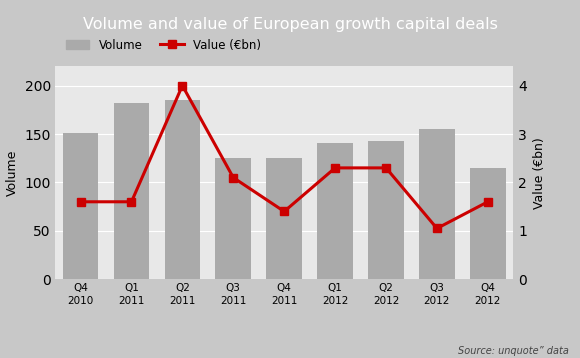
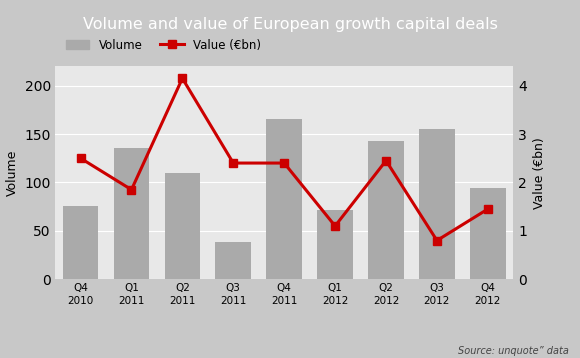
Volume/Q4 2010: 151 -> 76
Value (€bn)/Q4 2010: 1.60 -> 2.50
Volume/Q1 2011: 182 -> 136
Value (€bn)/Q1 2011: 1.60 -> 1.85
Volume/Q2 2011: 185 -> 110
Value (€bn)/Q2 2011: 4.00 -> 4.15
Volume/Q3 2011: 125 -> 38
Value (€bn)/Q3 2011: 2.10 -> 2.40
Volume/Q4 2011: 125 -> 166
Value (€bn)/Q4 2011: 1.40 -> 2.40
Volume/Q1 2012: 141 -> 72
Value (€bn)/Q1 2012: 2.30 -> 1.10
Value (€bn)/Q2 2012: 2.30 -> 2.45
Value (€bn)/Q3 2012: 1.05 -> 0.80
Volume/Q4 2012: 115 -> 94
Value (€bn)/Q4 2012: 1.60 -> 1.45
